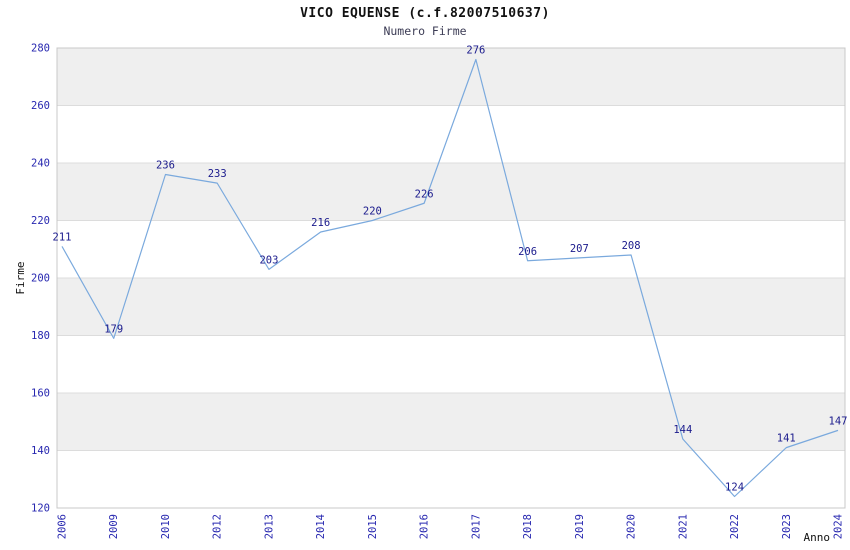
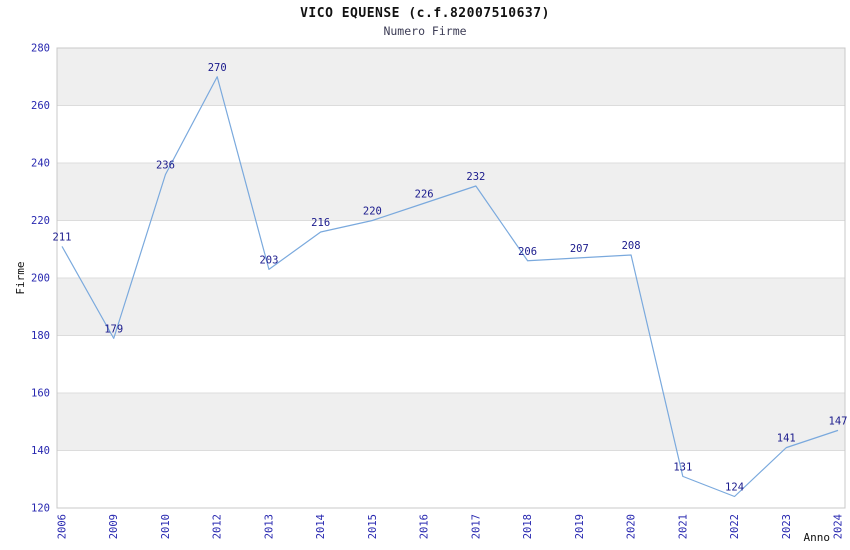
2012: 233 -> 270
2017: 276 -> 232
2021: 144 -> 131
